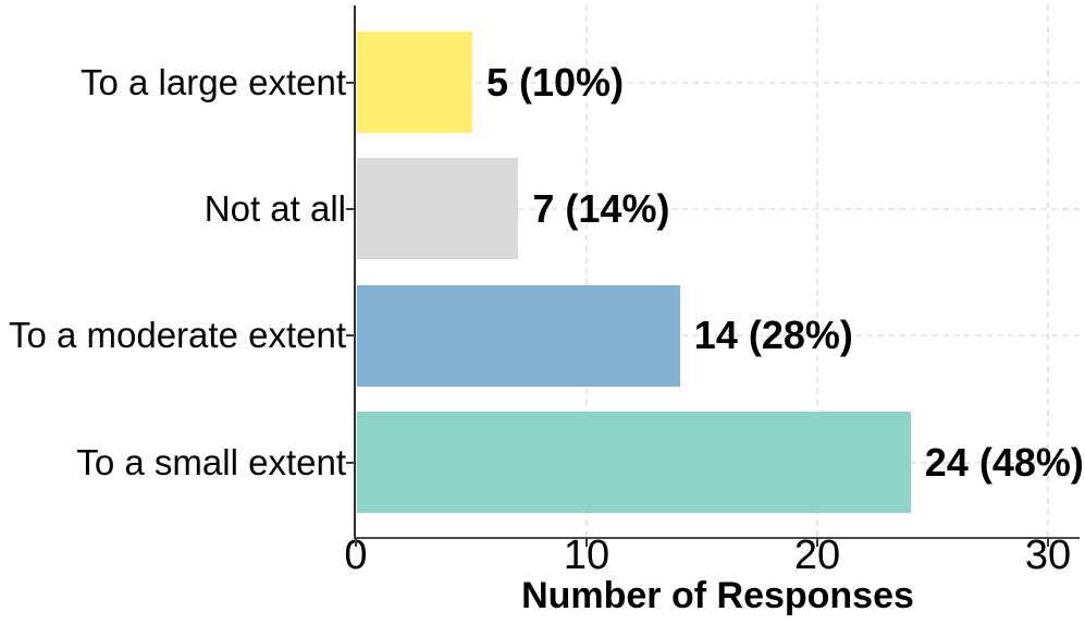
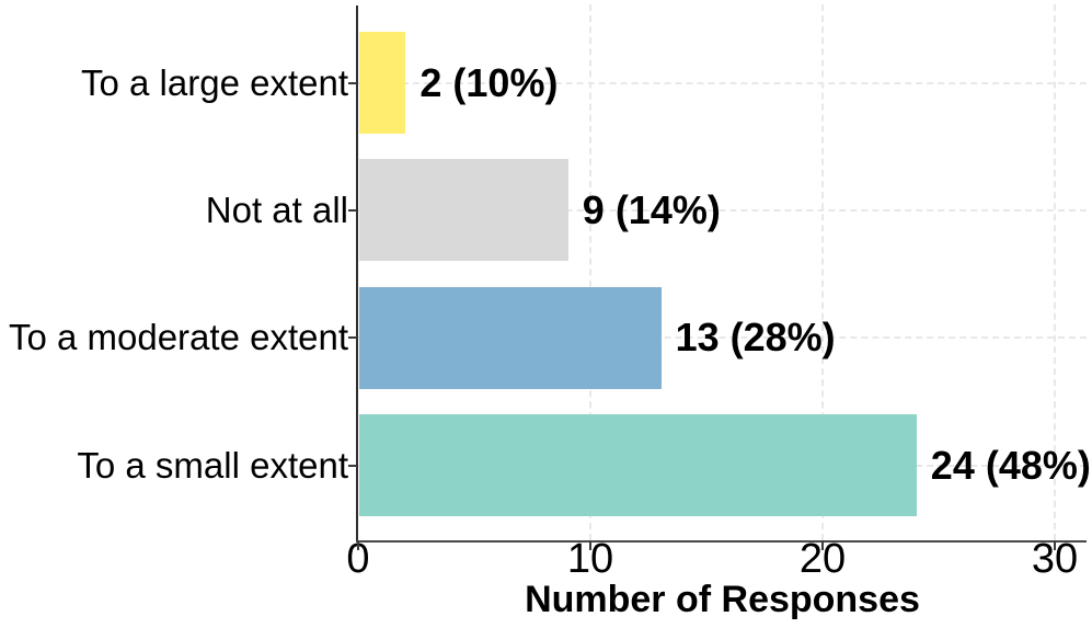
To a large extent: 5 -> 2
Not at all: 7 -> 9
To a moderate extent: 14 -> 13
